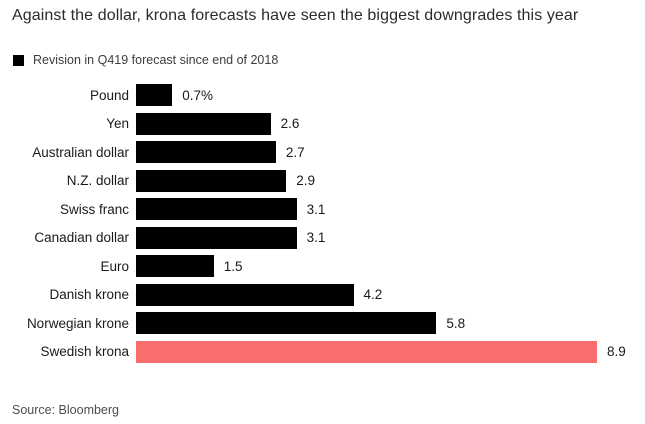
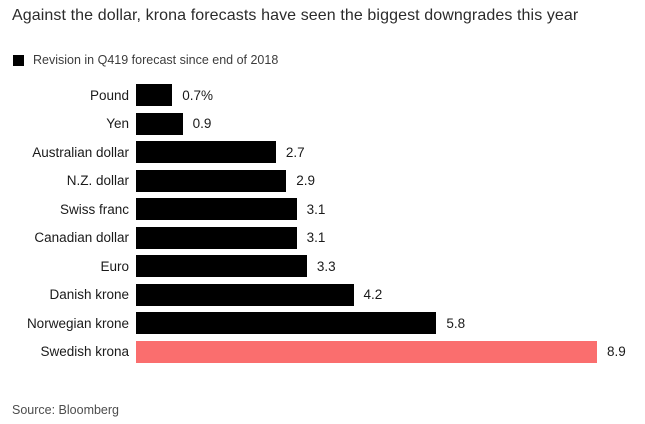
Yen: 2.6 -> 0.9
Euro: 1.5 -> 3.3
